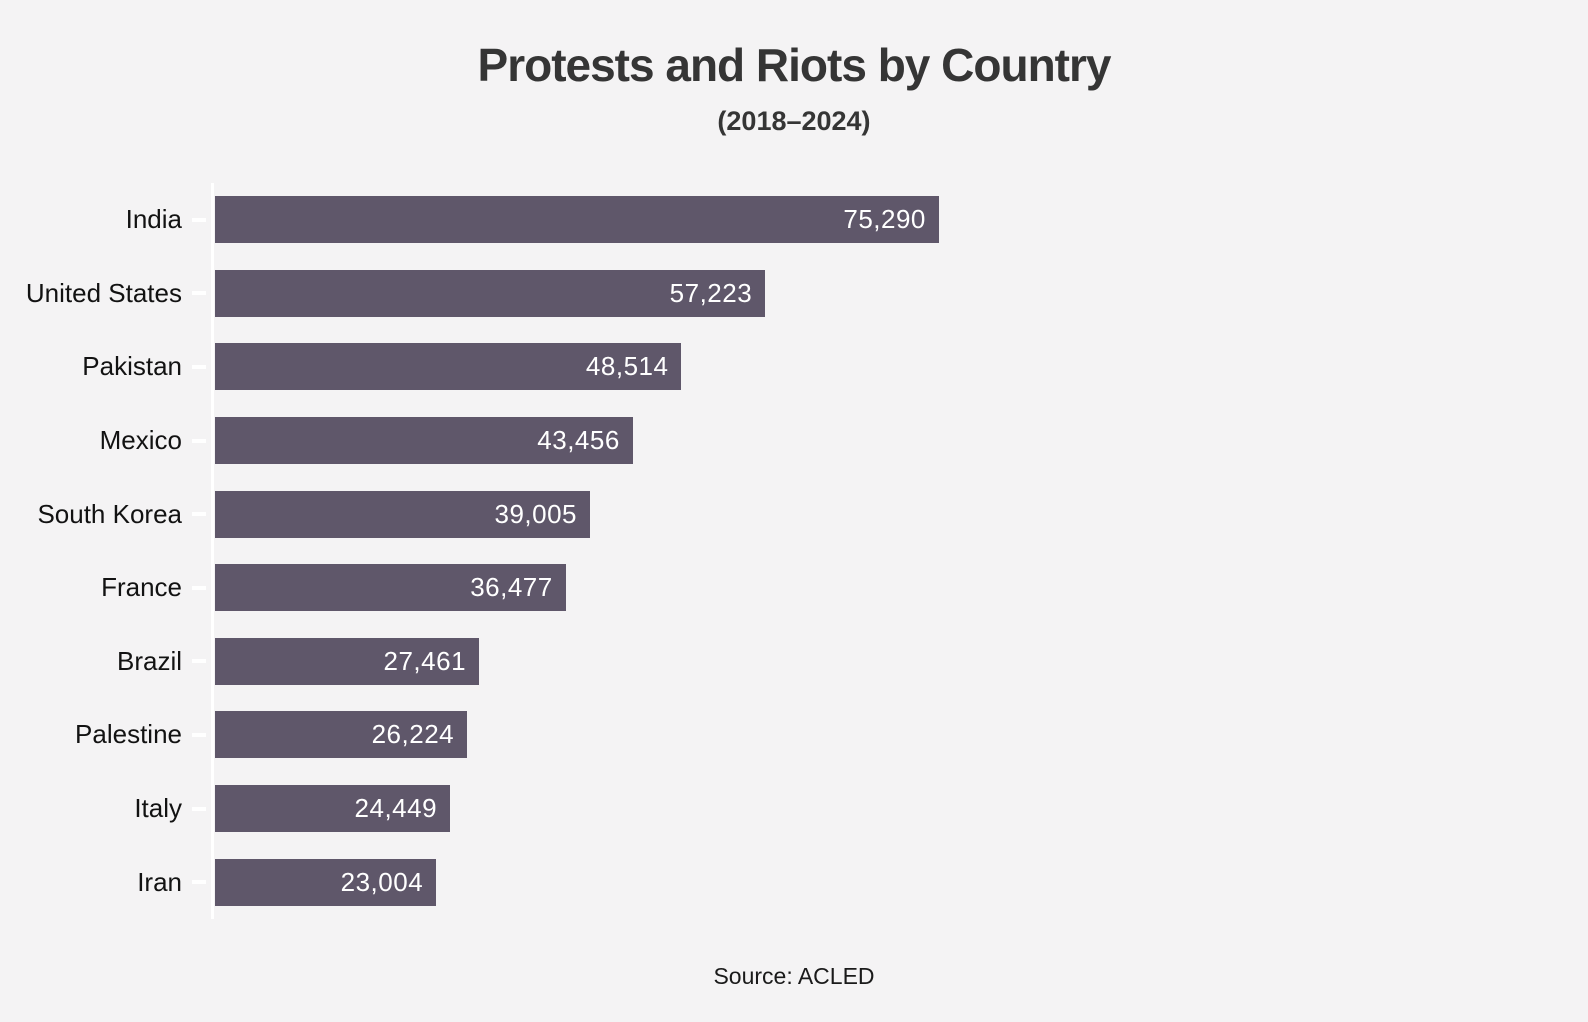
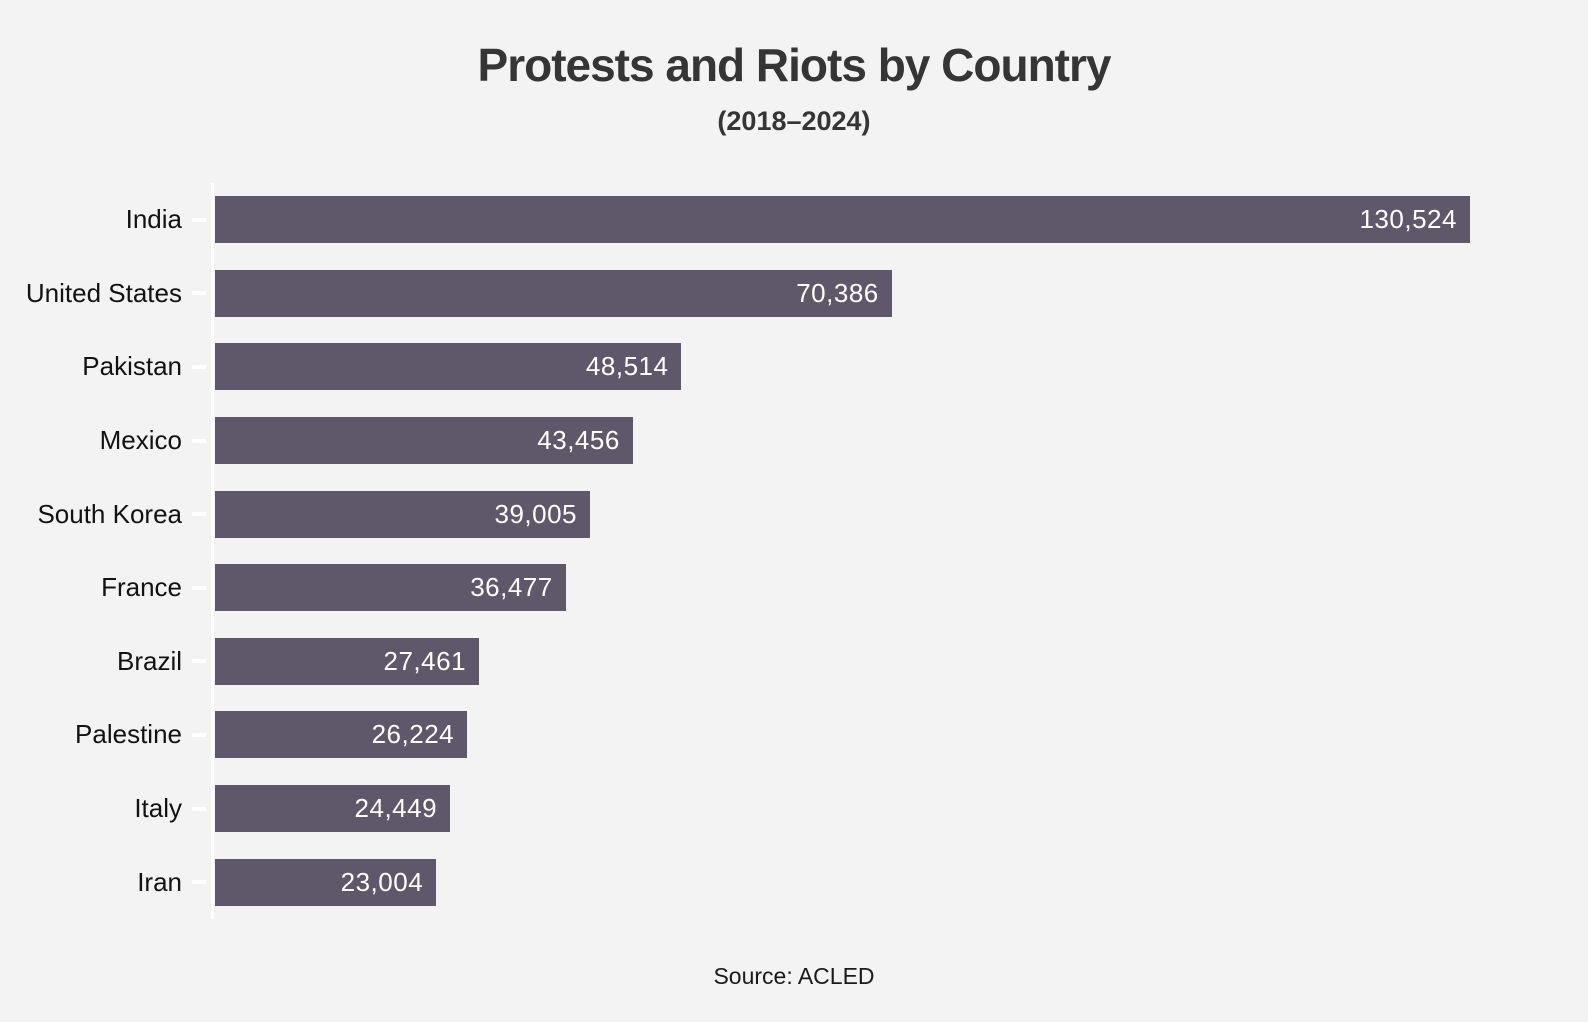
India: 75,290 -> 130,524
United States: 57,223 -> 70,386
